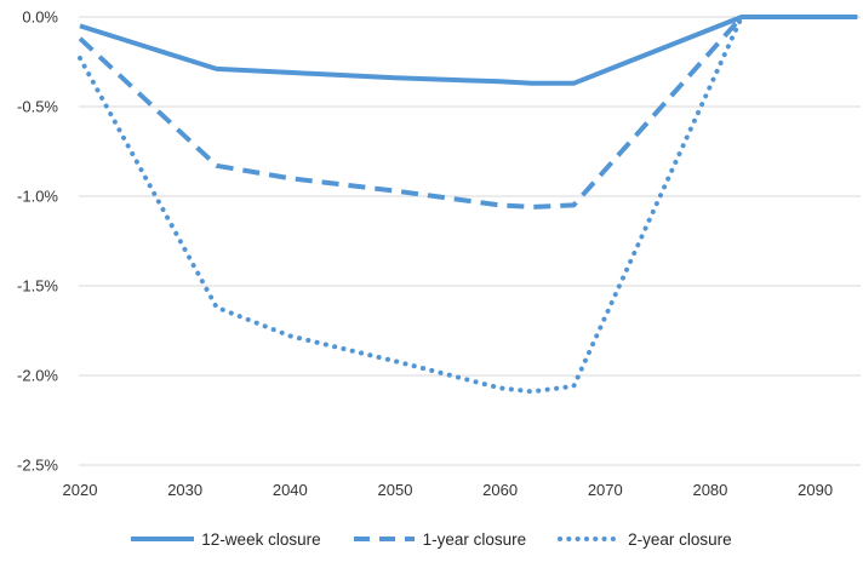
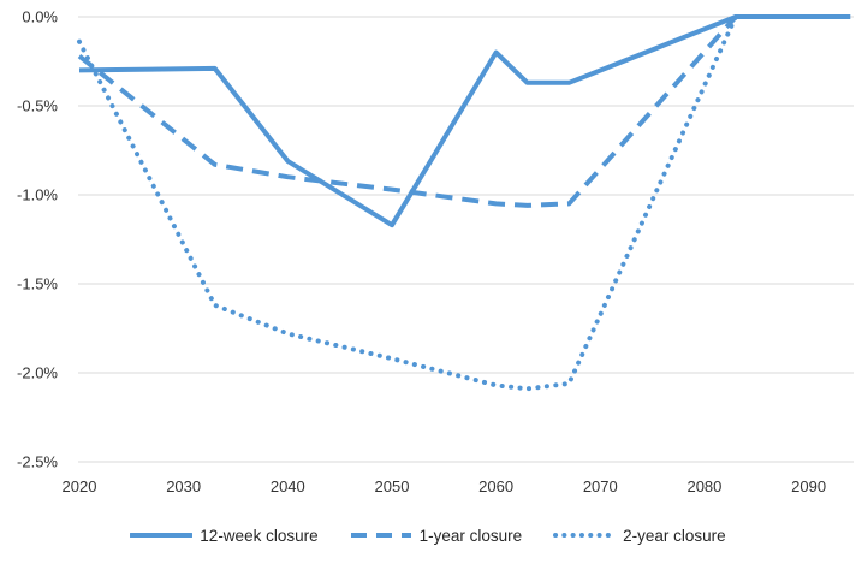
12-week closure/2020: -0.05% -> -0.30%
1-year closure/2020: -0.12% -> -0.22%
2-year closure/2020: -0.23% -> -0.14%
12-week closure/2040: -0.31% -> -0.81%
12-week closure/2050: -0.34% -> -1.17%
12-week closure/2060: -0.36% -> -0.20%
